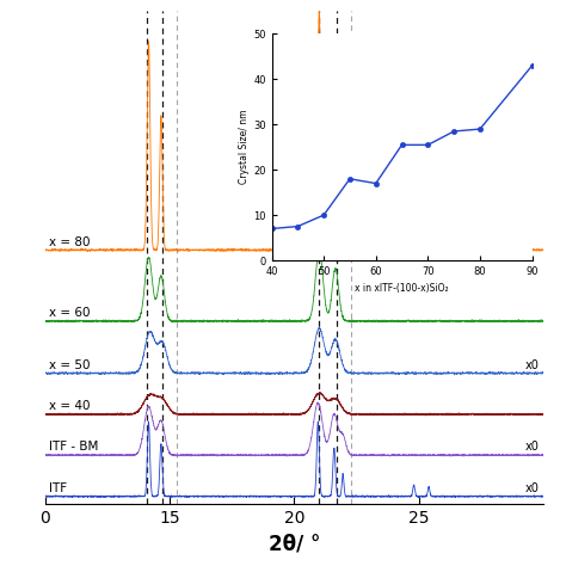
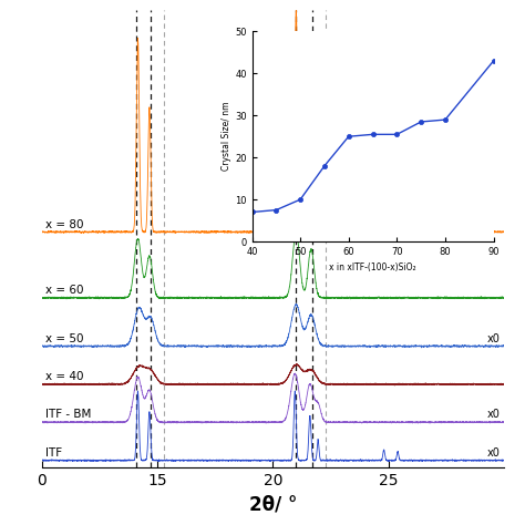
60: 17.0 -> 25.0
